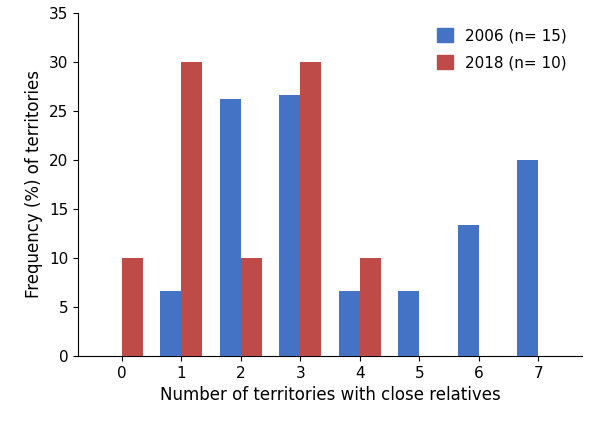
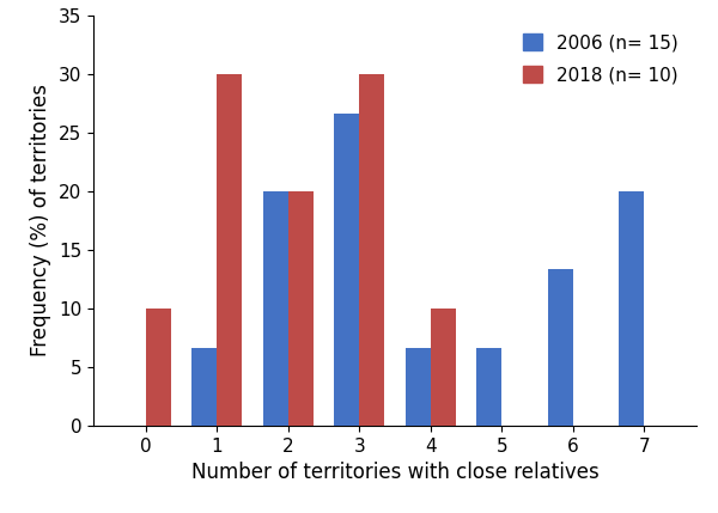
2006 (n= 15)/2: 26.2 -> 20.0
2018 (n= 10)/2: 10 -> 20
